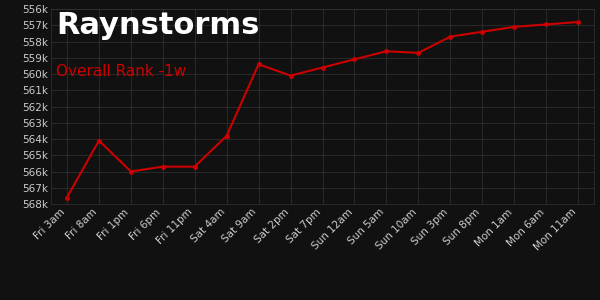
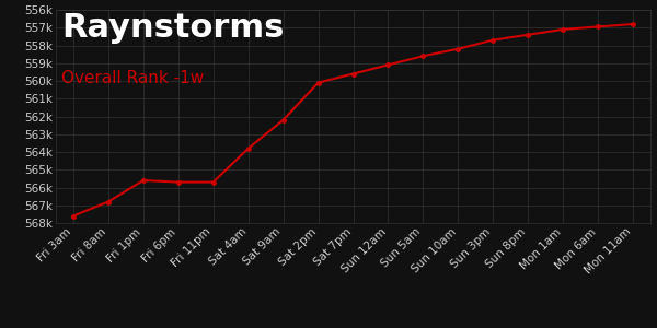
Fri 8am: 564.1k -> 566.8k
Fri 1pm: 566.0k -> 565.6k
Sat 9am: 559.4k -> 562.2k
Sun 10am: 558.7k -> 558.2k
